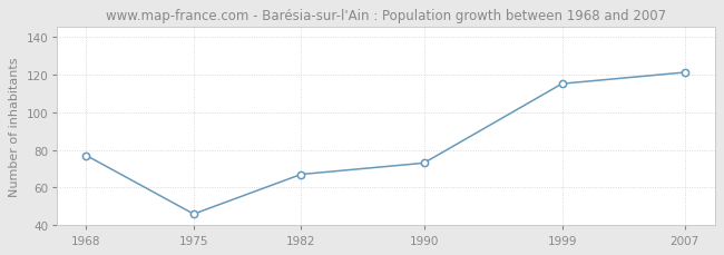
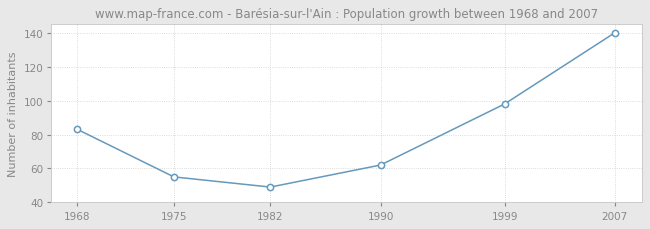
1968: 77 -> 83
1975: 46 -> 55
1982: 67 -> 49
1990: 73 -> 62
1999: 115 -> 98
2007: 121 -> 140
